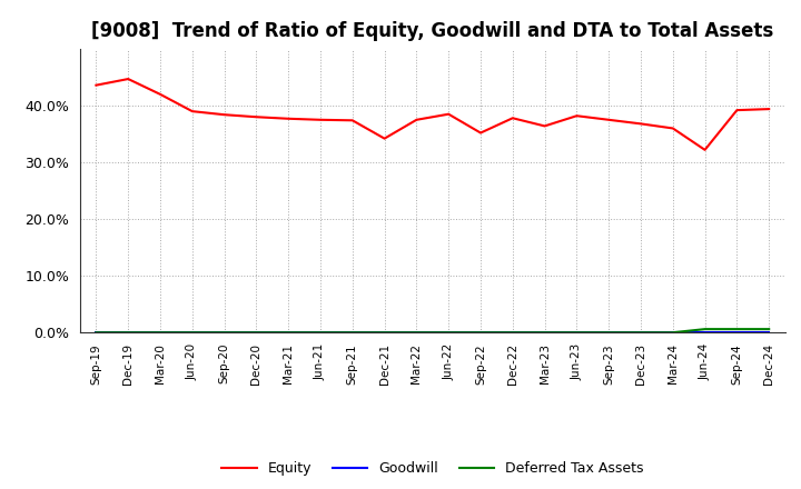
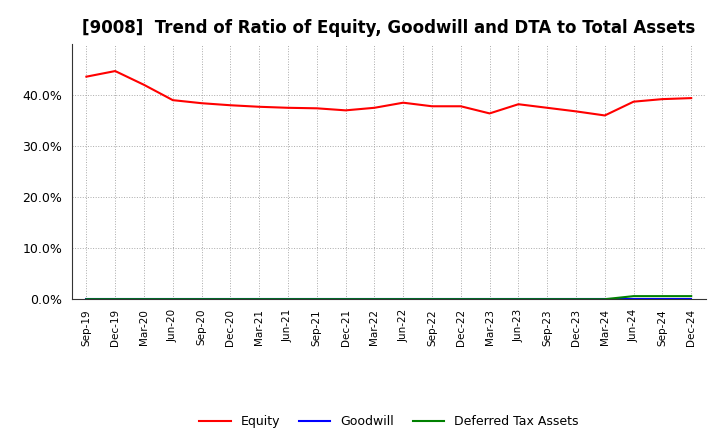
Equity/Dec-21: 34.2% -> 37.0%
Equity/Sep-22: 35.2% -> 37.8%
Equity/Jun-24: 32.2% -> 38.7%
